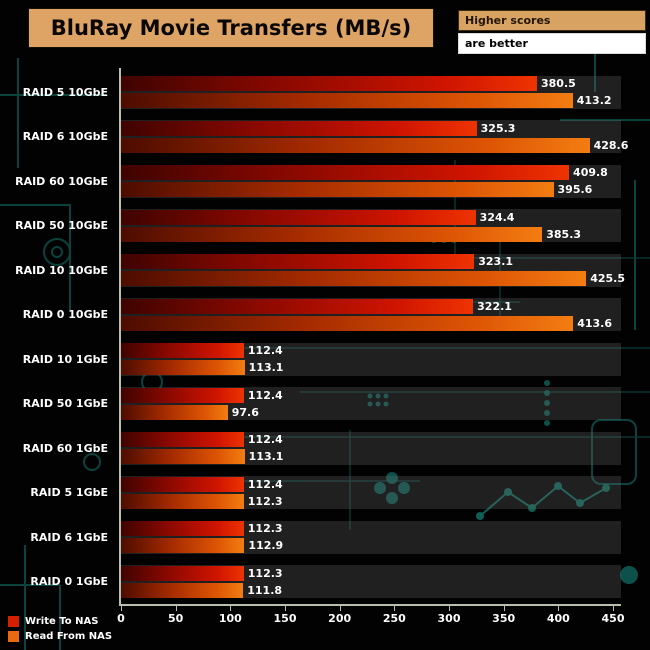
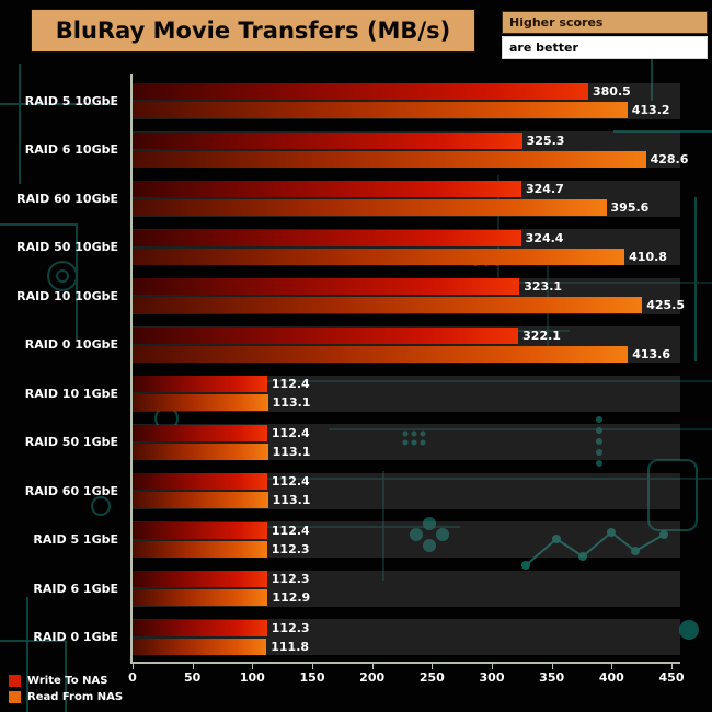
Write To NAS/RAID 60 10GbE: 409.8 -> 324.7
Read From NAS/RAID 50 10GbE: 385.3 -> 410.8
Read From NAS/RAID 50 1GbE: 97.6 -> 113.1
